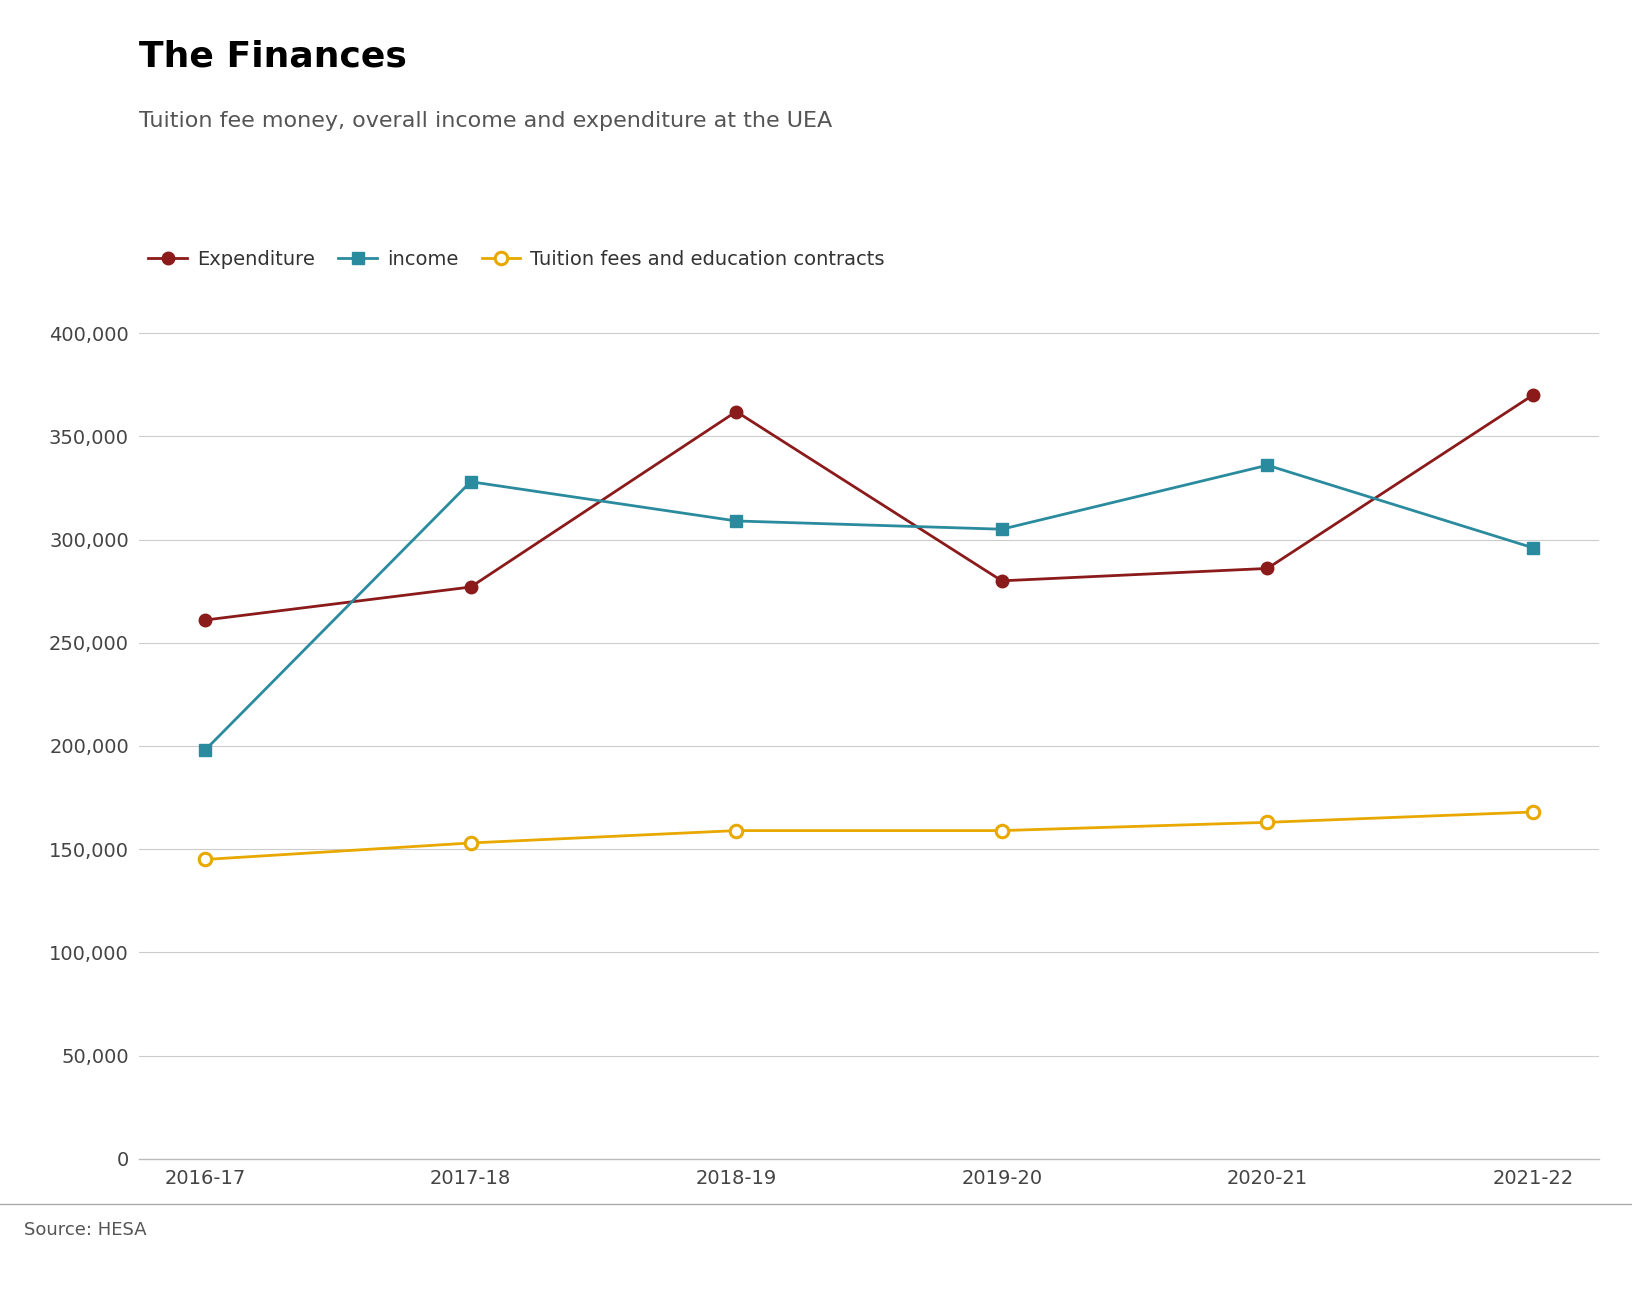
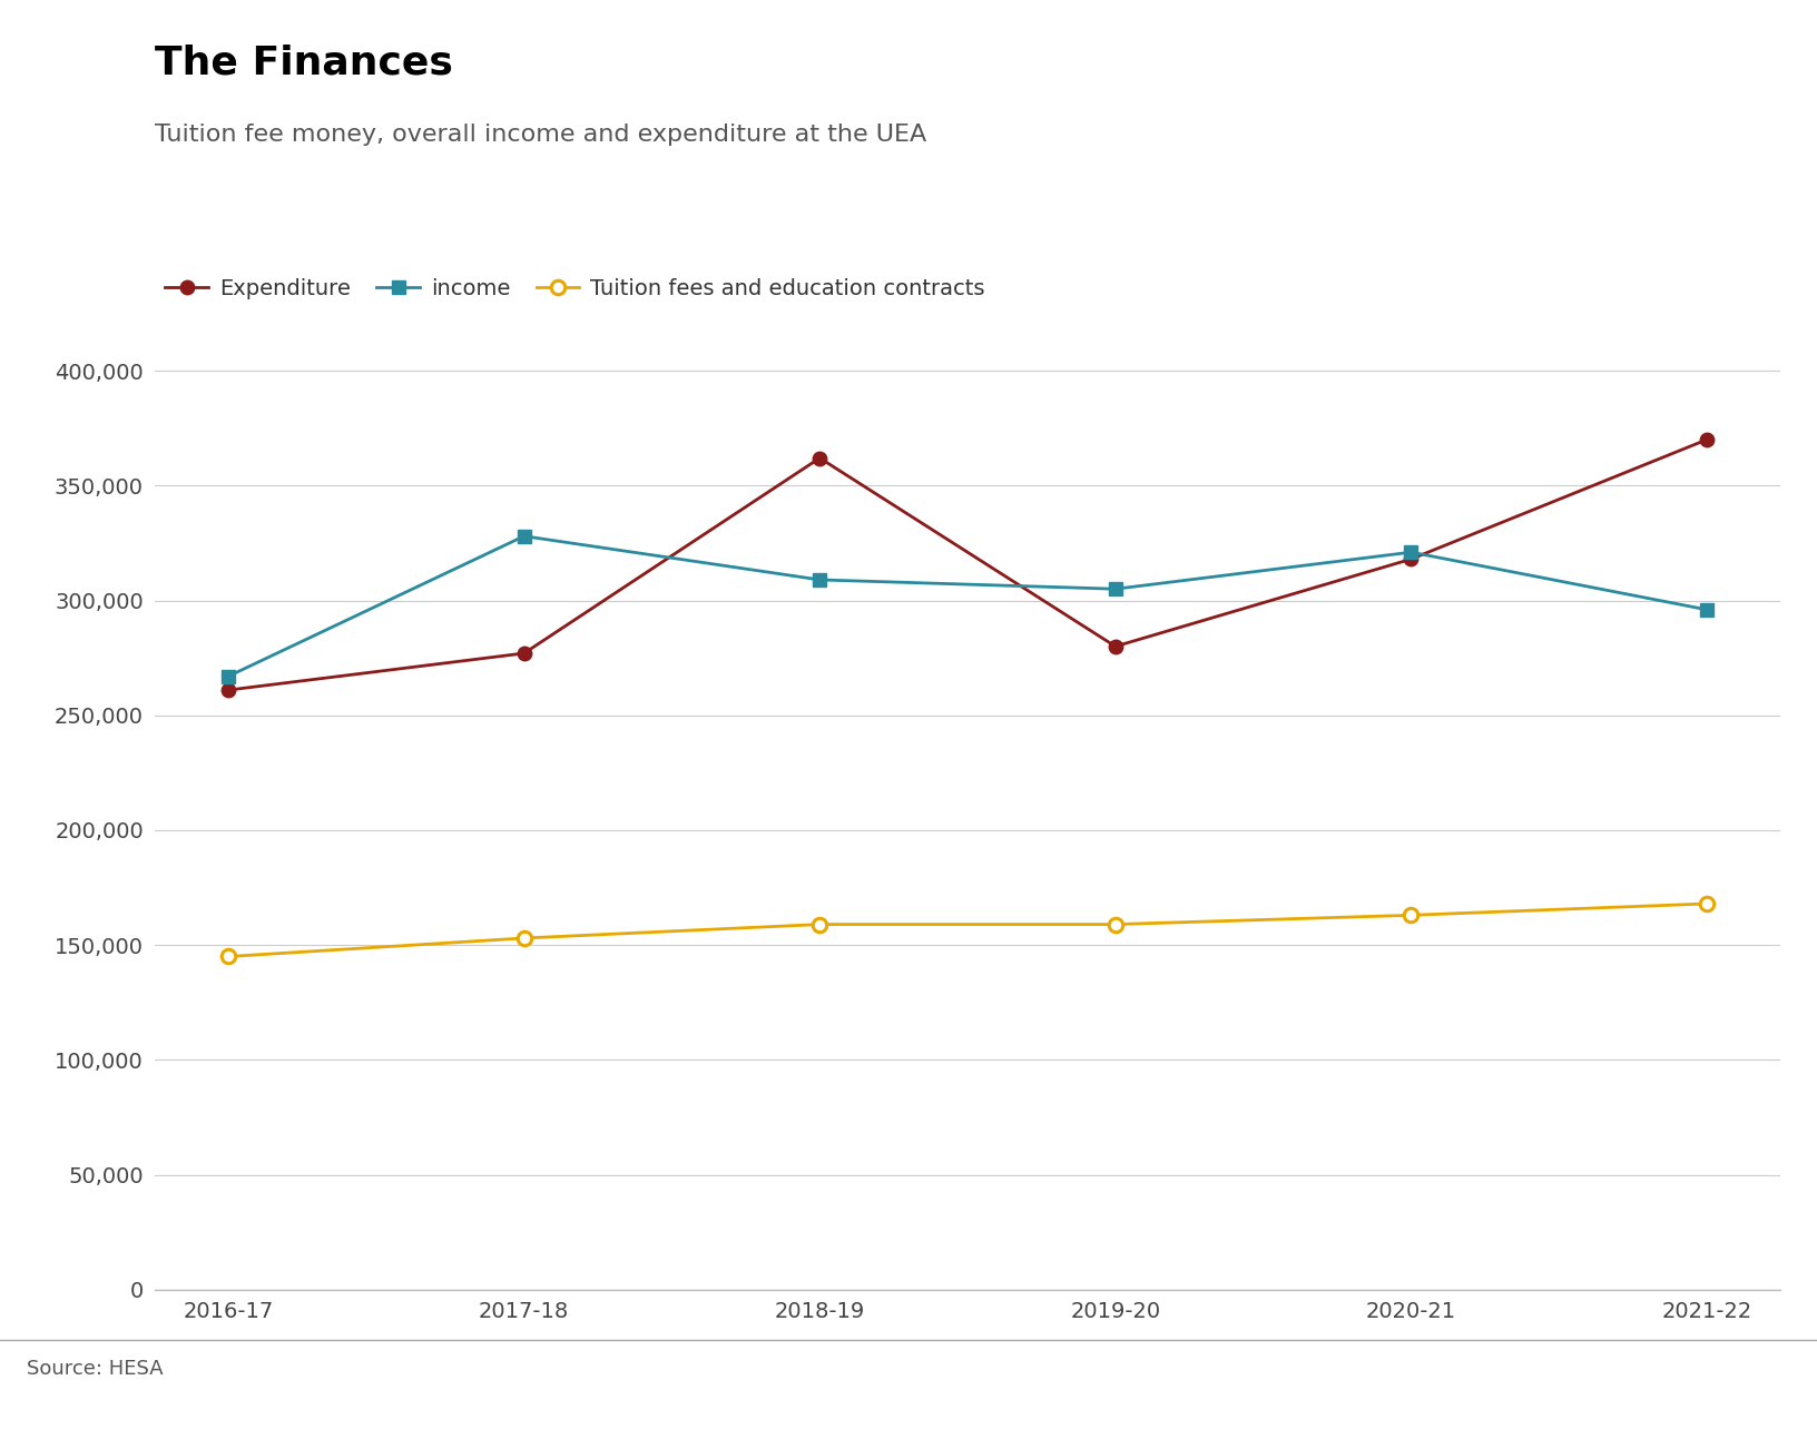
income/2016-17: 198,000 -> 267,000
Expenditure/2020-21: 286,000 -> 318,000
income/2020-21: 336,000 -> 321,000
